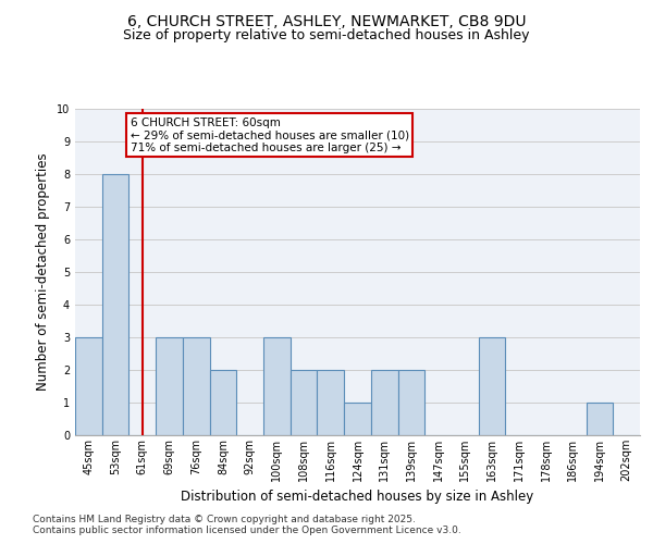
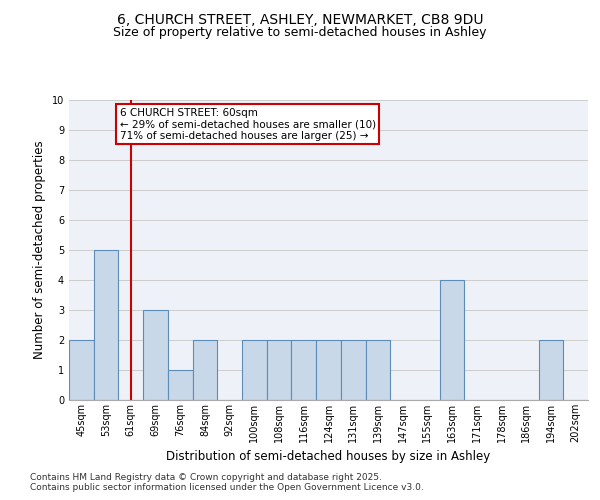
45sqm: 3 -> 2
53sqm: 8 -> 5
76sqm: 3 -> 1
100sqm: 3 -> 2
124sqm: 1 -> 2
163sqm: 3 -> 4
194sqm: 1 -> 2
